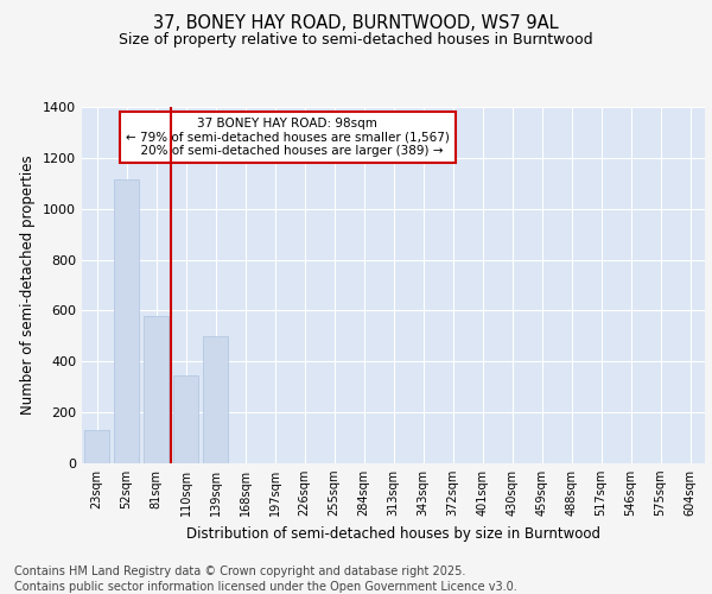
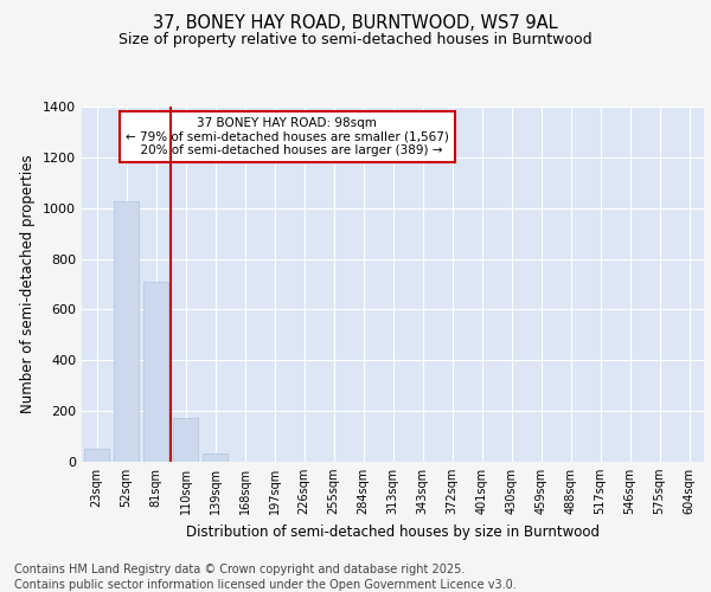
23sqm: 130 -> 50
52sqm: 1115 -> 1025
81sqm: 580 -> 710
110sqm: 345 -> 175
139sqm: 500 -> 35
